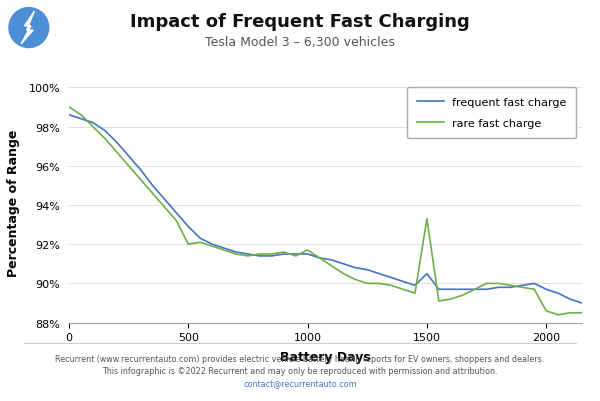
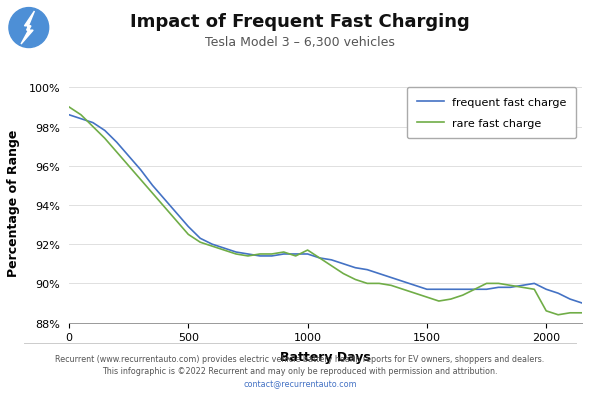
rare fast charge/500: 92.0% -> 92.5%
frequent fast charge/1500: 90.5% -> 89.7%
rare fast charge/1500: 93.3% -> 89.3%
